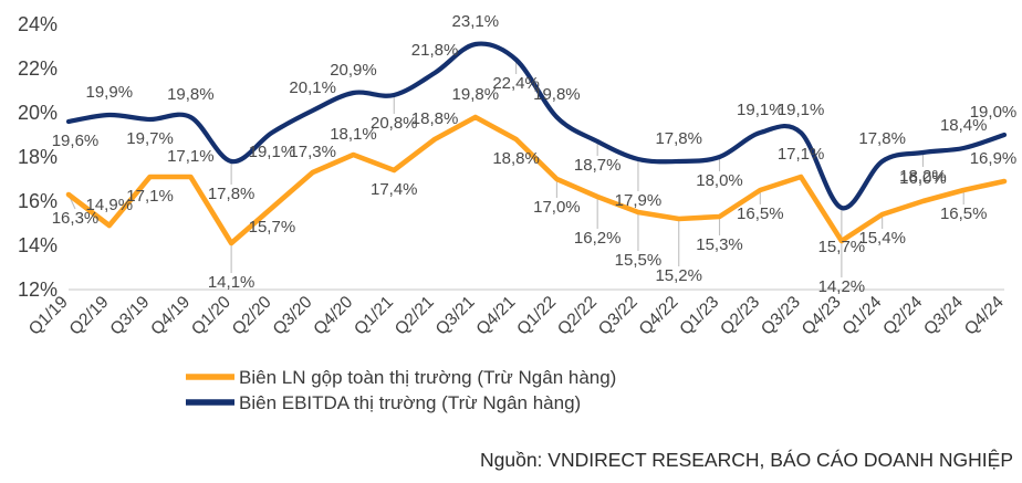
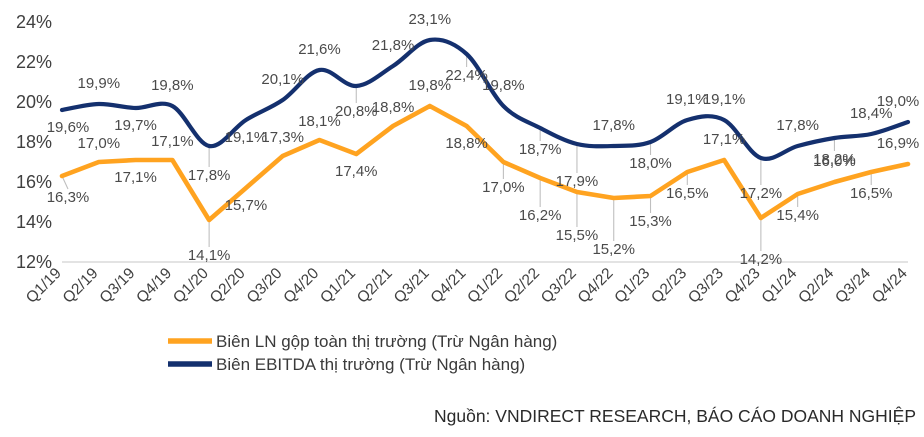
Biên LN gộp toàn thị trường (Trừ Ngân hàng)/Q2/19: 14,9% -> 17,0%
Biên EBITDA thị trường (Trừ Ngân hàng)/Q4/20: 20,9% -> 21,6%
Biên EBITDA thị trường (Trừ Ngân hàng)/Q4/23: 15,7% -> 17,2%
